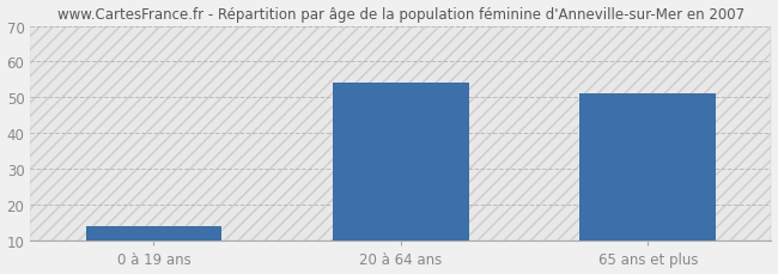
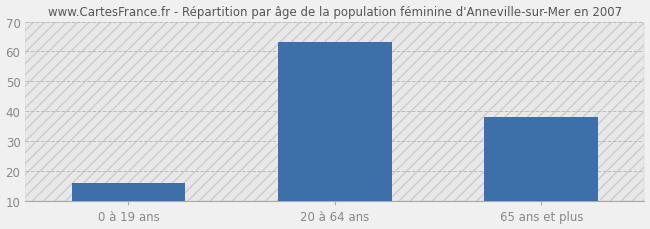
0 à 19 ans: 14 -> 16
20 à 64 ans: 54 -> 63
65 ans et plus: 51 -> 38
